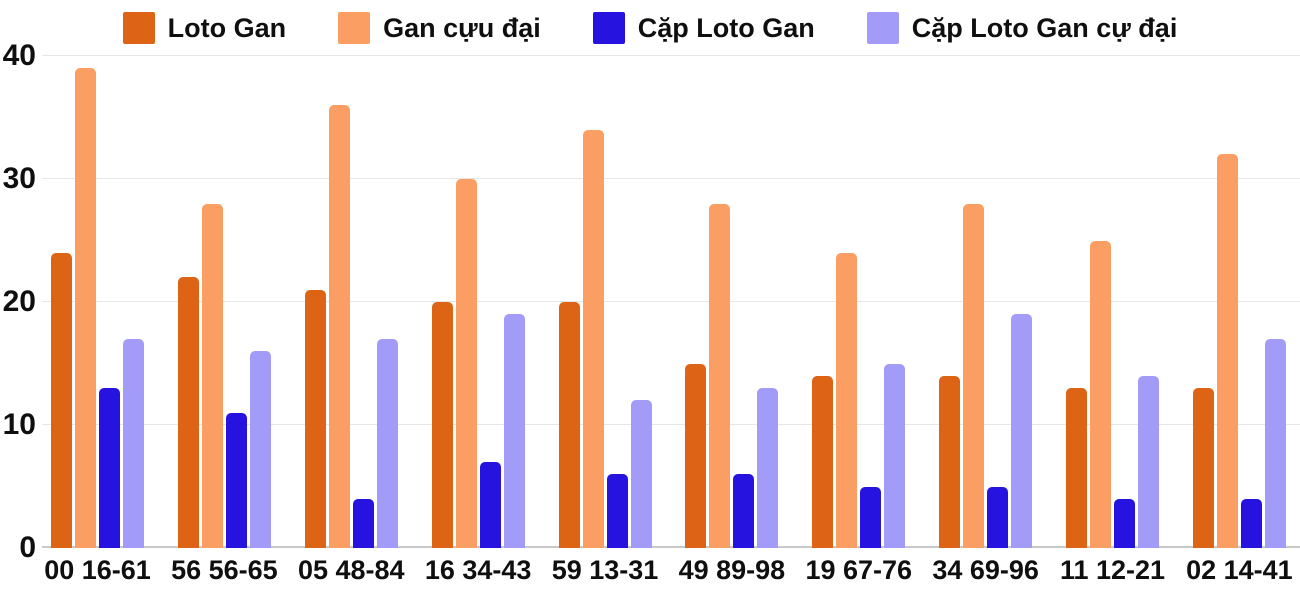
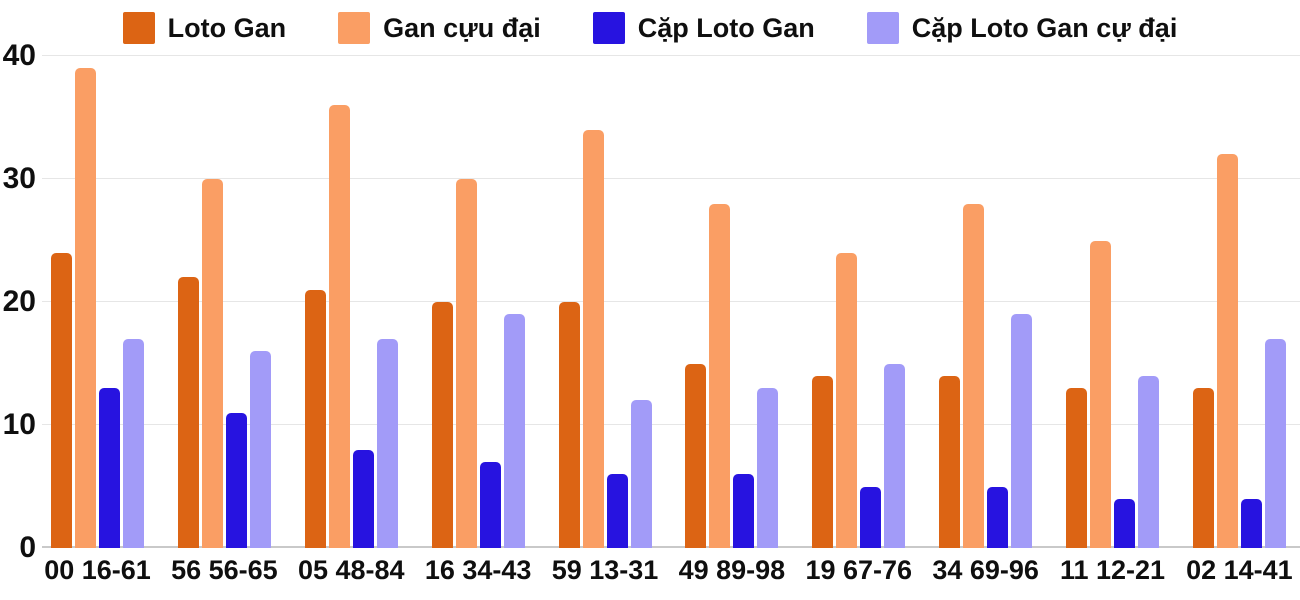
Gan cựu đại/56 56-65: 28 -> 30
Cặp Loto Gan/05 48-84: 4 -> 8
